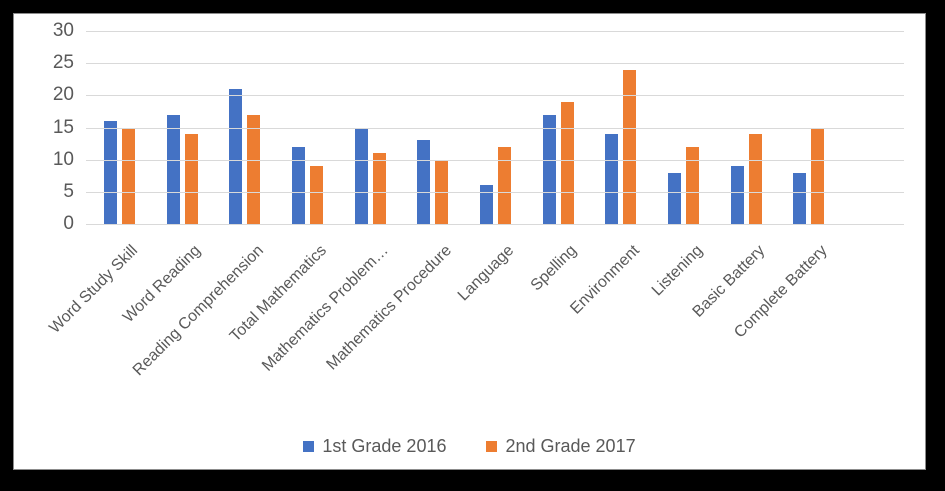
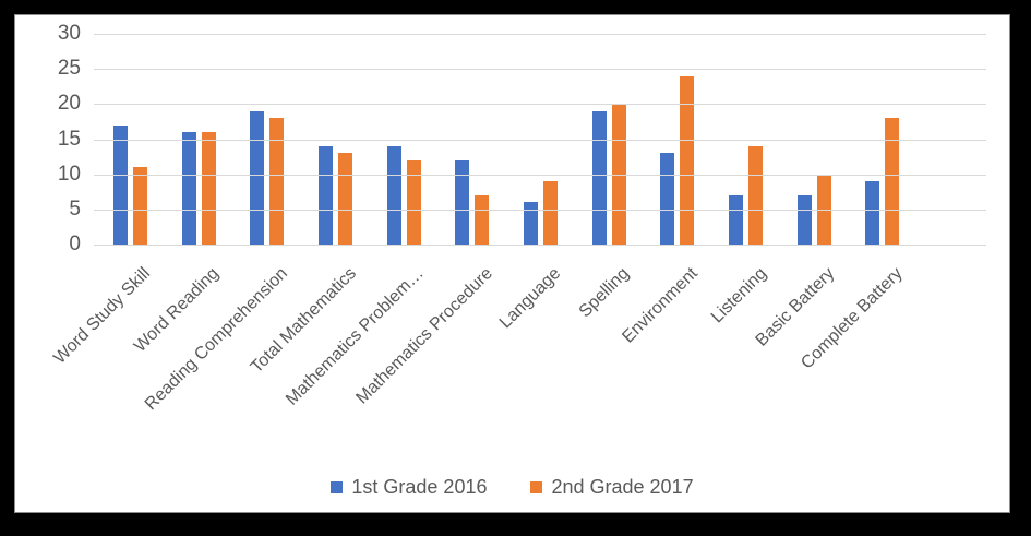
1st Grade 2016/Word Study Skill: 16 -> 17
2nd Grade 2017/Word Study Skill: 15 -> 11
1st Grade 2016/Word Reading: 17 -> 16
2nd Grade 2017/Word Reading: 14 -> 16
1st Grade 2016/Reading Comprehension: 21 -> 19
2nd Grade 2017/Reading Comprehension: 17 -> 18
1st Grade 2016/Total Mathematics: 12 -> 14
2nd Grade 2017/Total Mathematics: 9 -> 13
1st Grade 2016/Mathematics Problem…: 15 -> 14
2nd Grade 2017/Mathematics Problem…: 11 -> 12
1st Grade 2016/Mathematics Procedure: 13 -> 12
2nd Grade 2017/Mathematics Procedure: 10 -> 7
2nd Grade 2017/Language: 12 -> 9
1st Grade 2016/Spelling: 17 -> 19
2nd Grade 2017/Spelling: 19 -> 20
1st Grade 2016/Environment: 14 -> 13
1st Grade 2016/Listening: 8 -> 7
2nd Grade 2017/Listening: 12 -> 14
1st Grade 2016/Basic Battery: 9 -> 7
2nd Grade 2017/Basic Battery: 14 -> 10
1st Grade 2016/Complete Battery: 8 -> 9
2nd Grade 2017/Complete Battery: 15 -> 18
